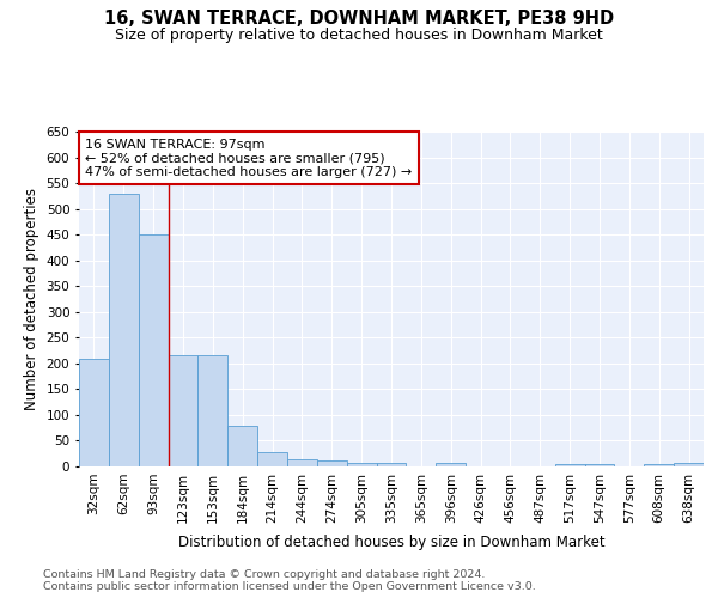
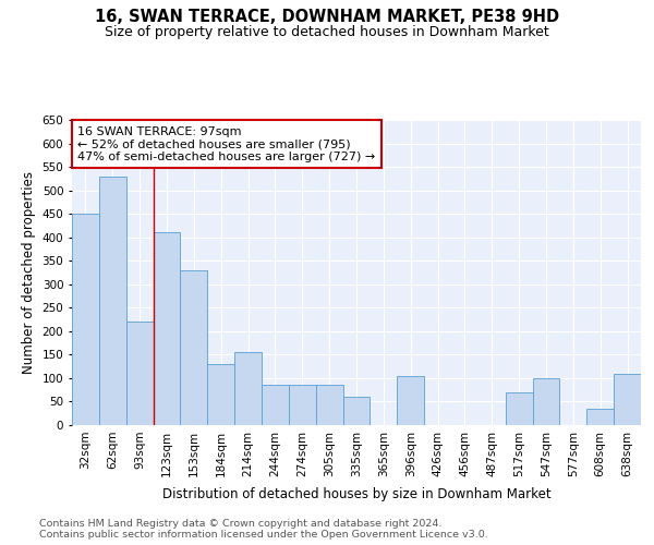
32sqm: 210 -> 450
93sqm: 450 -> 220
123sqm: 215 -> 410
153sqm: 215 -> 330
184sqm: 78 -> 130
214sqm: 27 -> 155
244sqm: 15 -> 85
274sqm: 11 -> 85
305sqm: 7 -> 85
335sqm: 7 -> 60
396sqm: 6 -> 105
517sqm: 5 -> 70
547sqm: 5 -> 100
608sqm: 5 -> 35
638sqm: 6 -> 110
